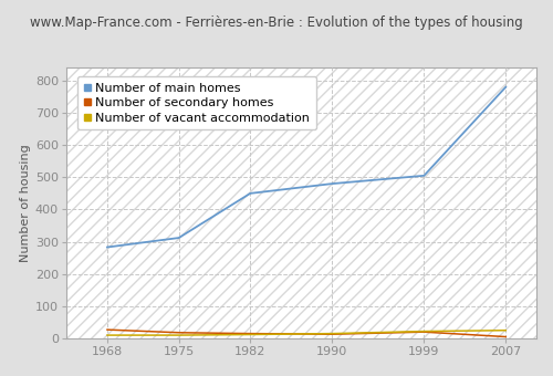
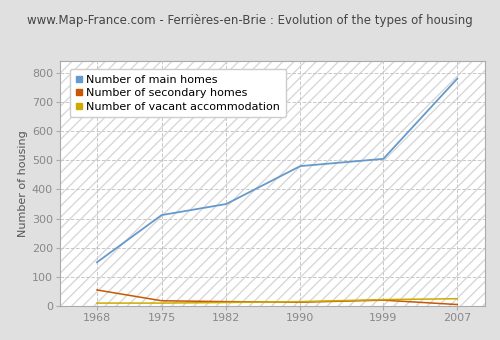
Number of main homes/1968: 283 -> 150
Number of secondary homes/1968: 27 -> 55
Number of main homes/1982: 450 -> 350
